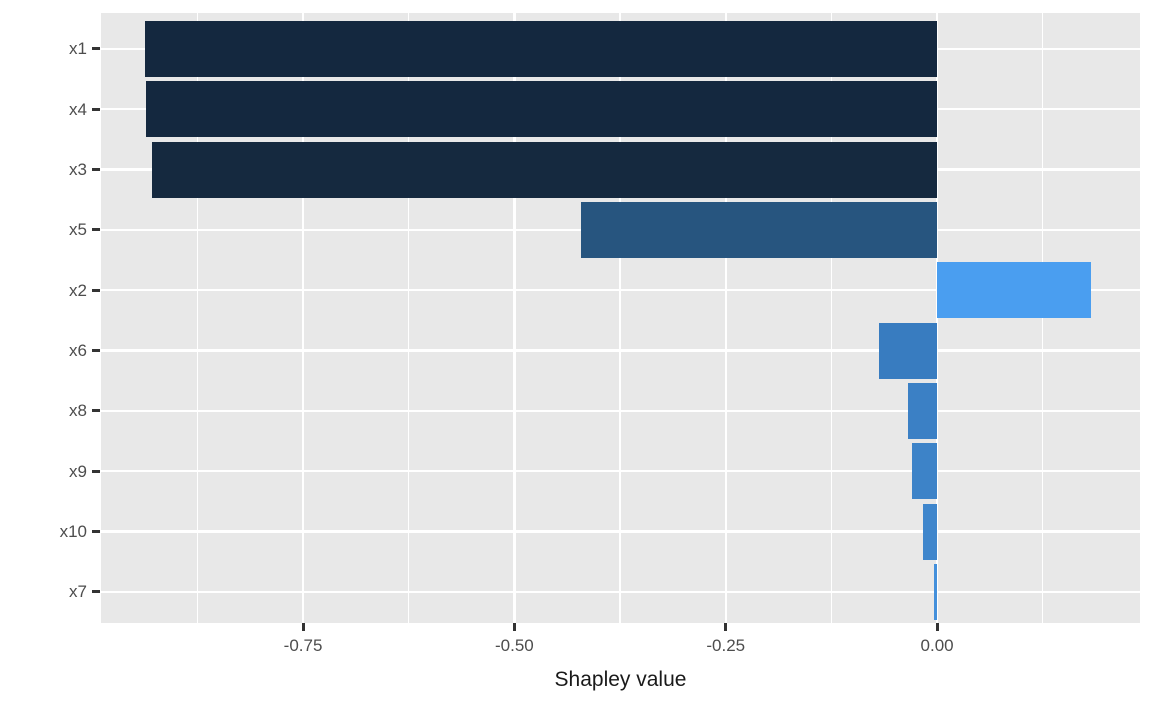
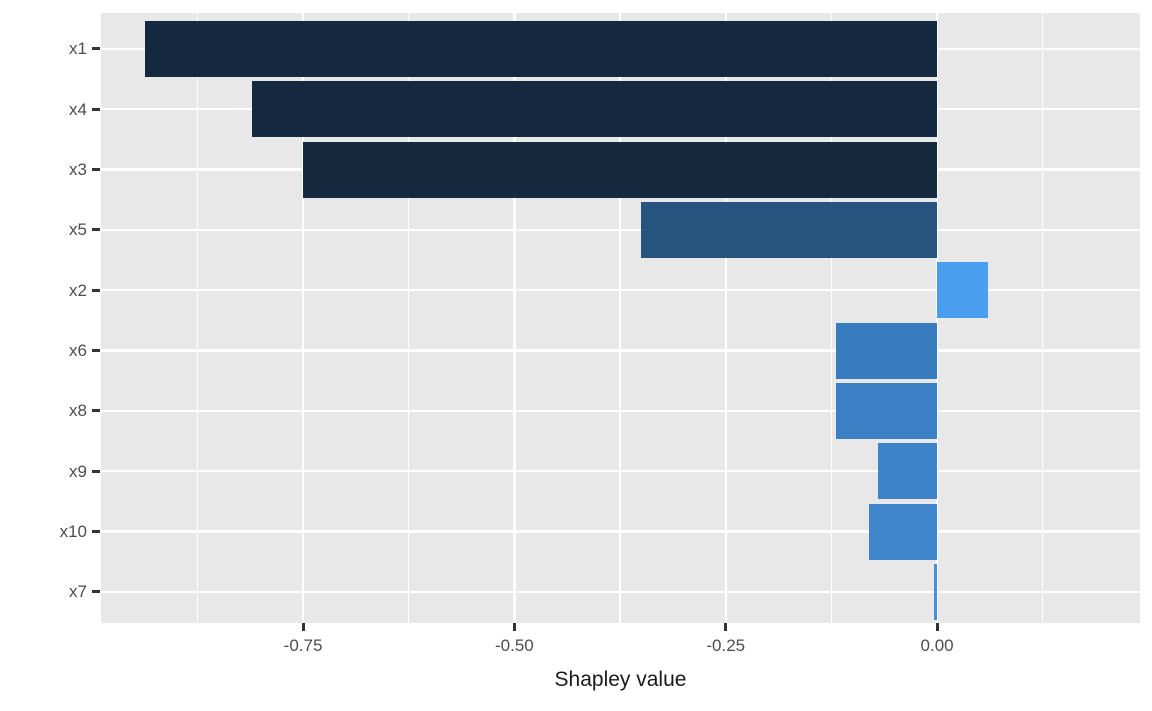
x4: -0.94 -> -0.81
x3: -0.93 -> -0.75
x5: -0.42 -> -0.35
x2: 0.18 -> 0.06
x6: -0.07 -> -0.12
x8: -0.04 -> -0.12
x9: -0.03 -> -0.07
x10: -0.02 -> -0.08
